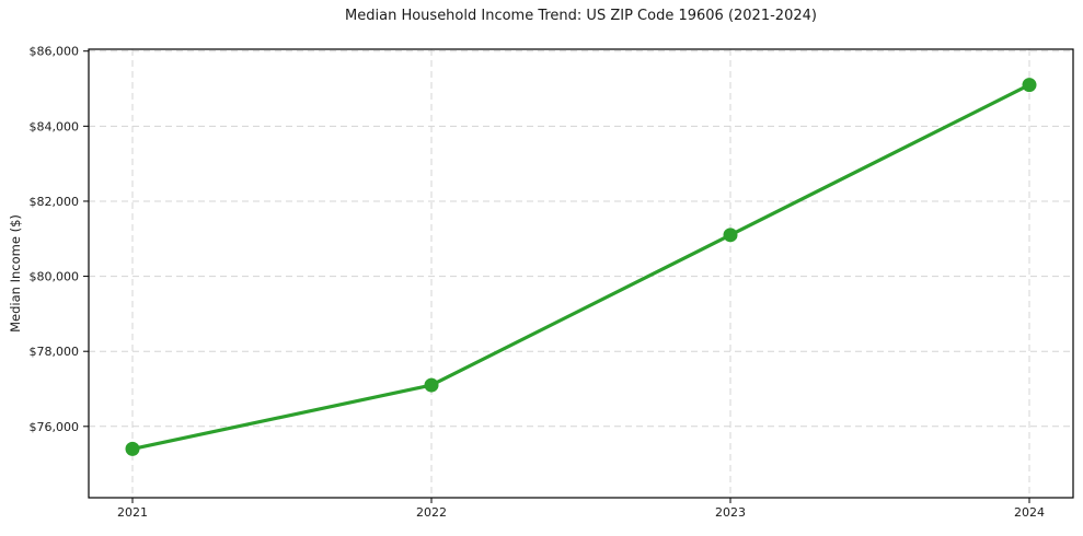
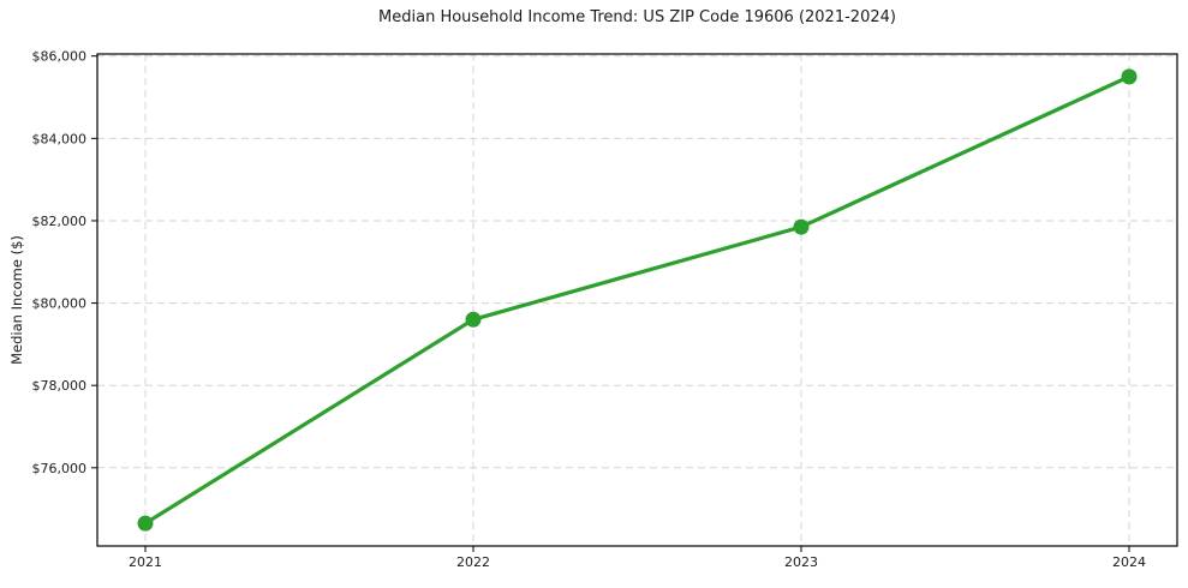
2021: $75400 -> $74600
2022: $77100 -> $79600
2023: $81100 -> $81800
2024: $85100 -> $85500
